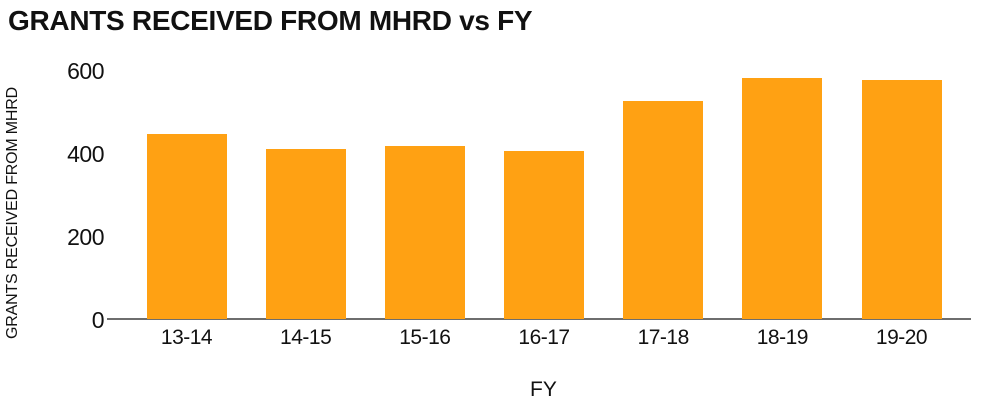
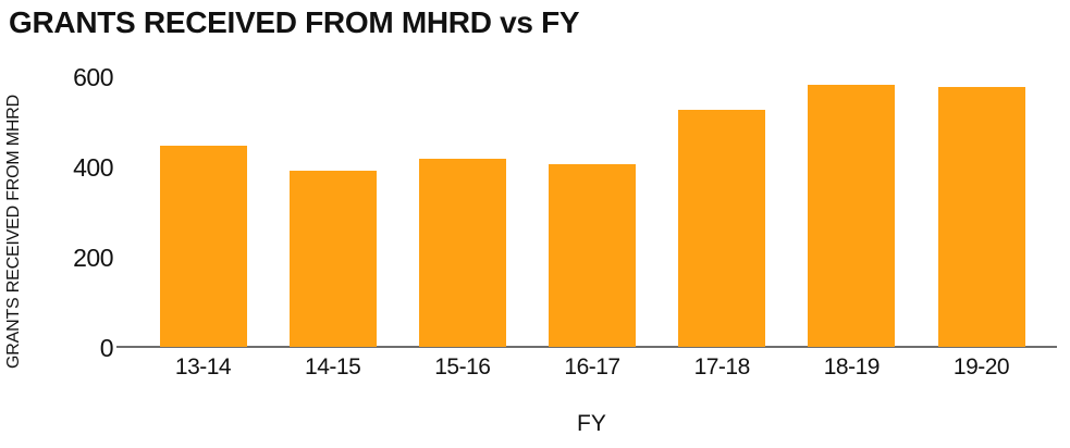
14-15: 410 -> 390
